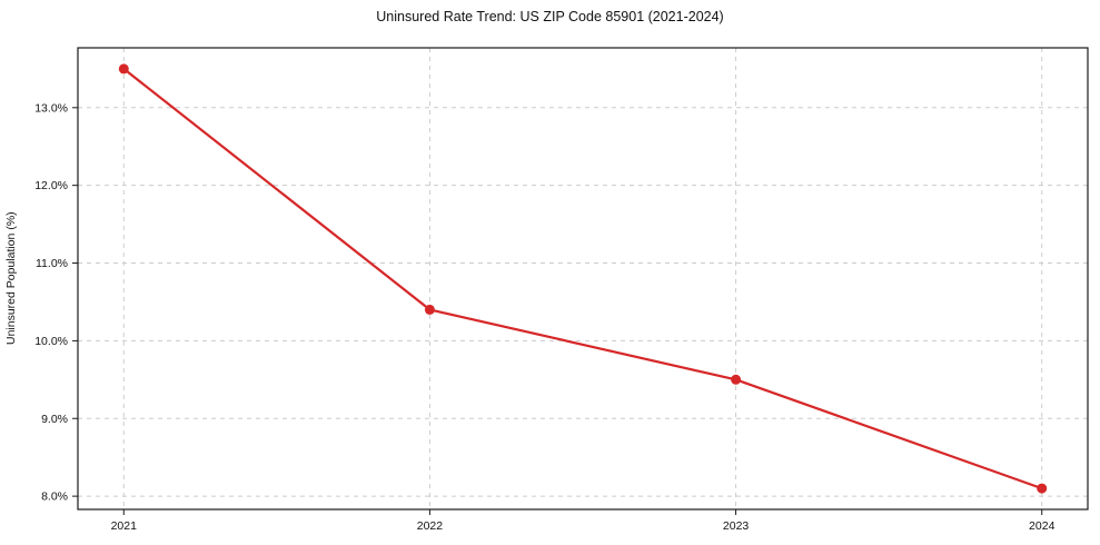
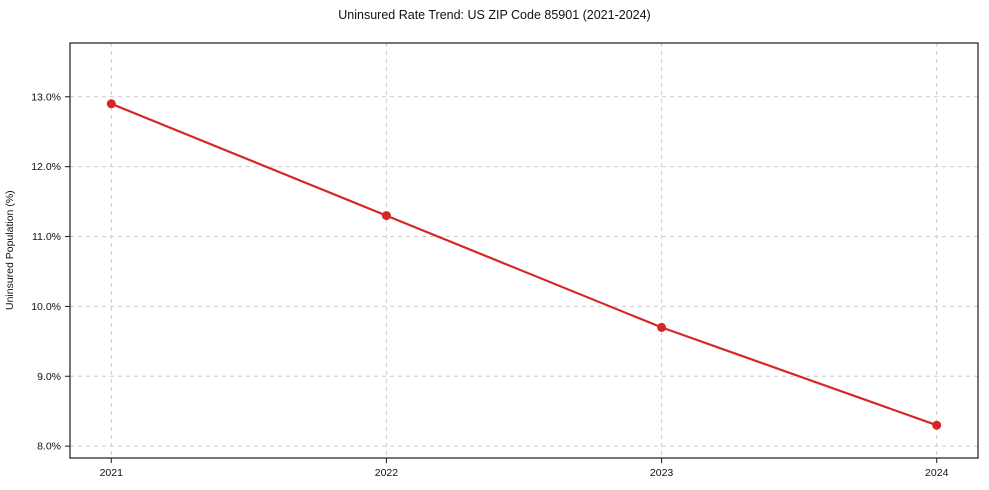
2021: 13.5% -> 12.9%
2022: 10.4% -> 11.3%
2023: 9.5% -> 9.7%
2024: 8.1% -> 8.3%
